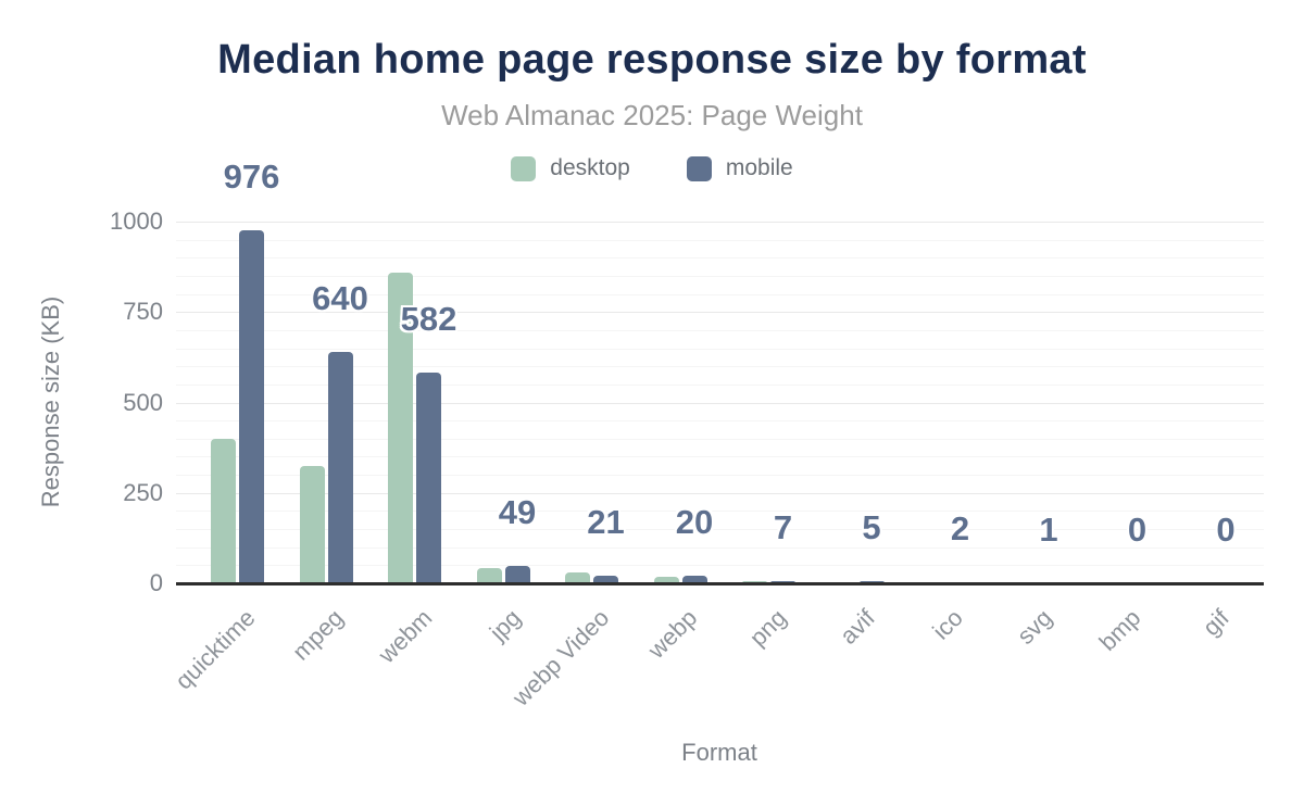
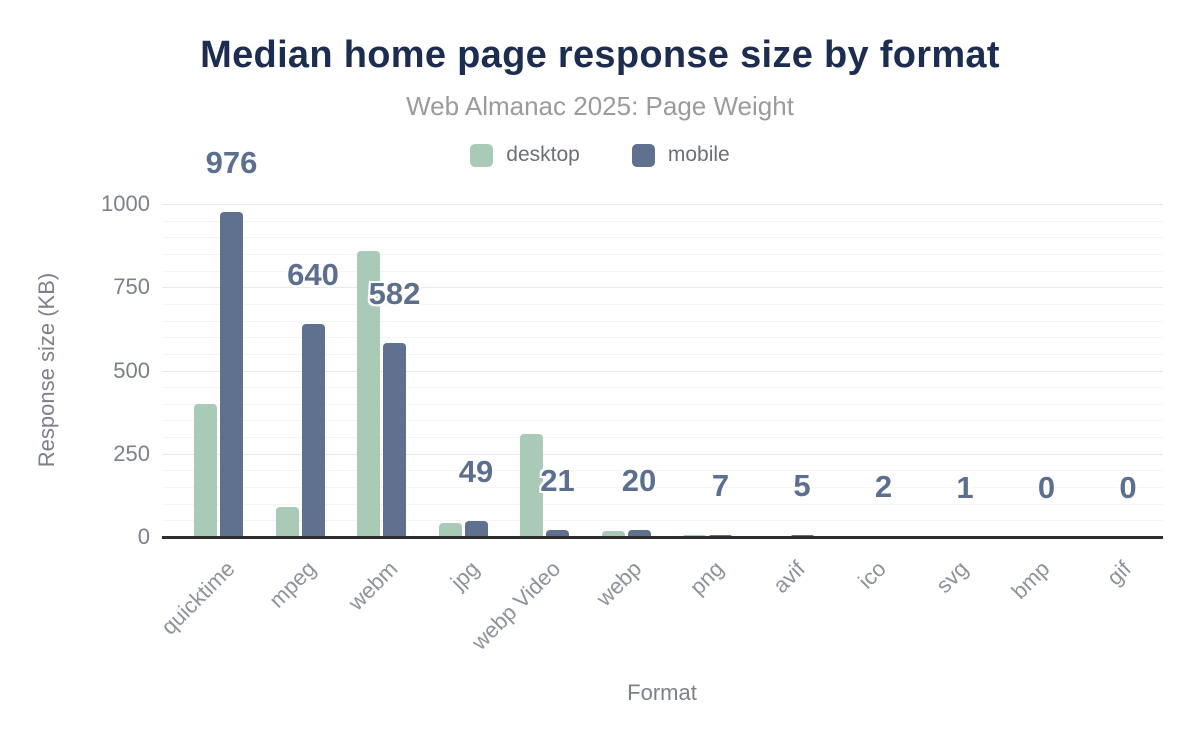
desktop/mpeg: 320 -> 90
desktop/webp Video: 30 -> 310
